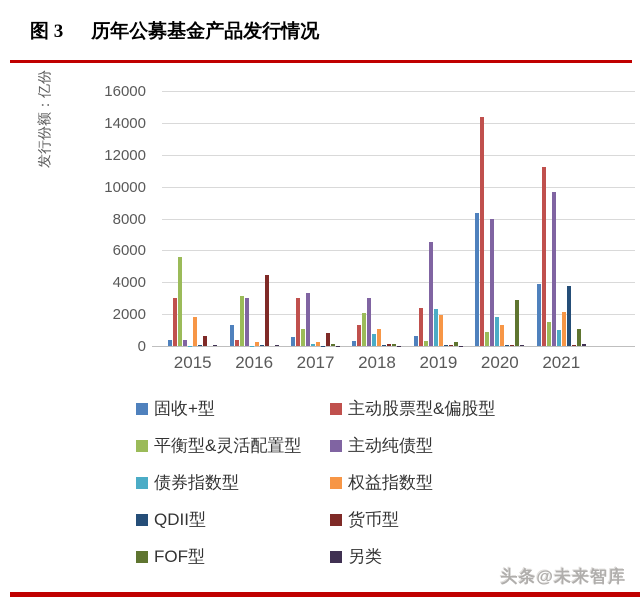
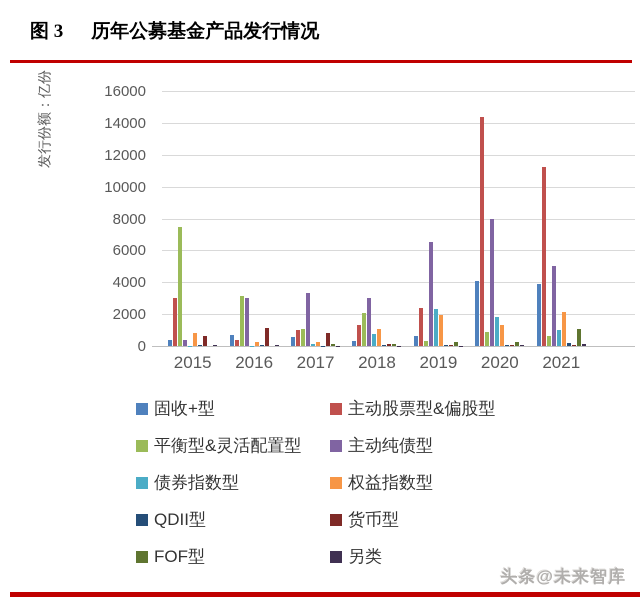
平衡型&灵活配置型/2015: 5600 -> 7500
权益指数型/2015: 1800 -> 800
固收+型/2016: 1300 -> 700
货币型/2016: 4500 -> 1200
主动股票型&偏股型/2017: 3000 -> 1000
固收+型/2020: 8400 -> 4100
FOF型/2020: 2900 -> 300
平衡型&灵活配置型/2021: 1500 -> 600
主动纯债型/2021: 9700 -> 5000
QDII型/2021: 3800 -> 200
